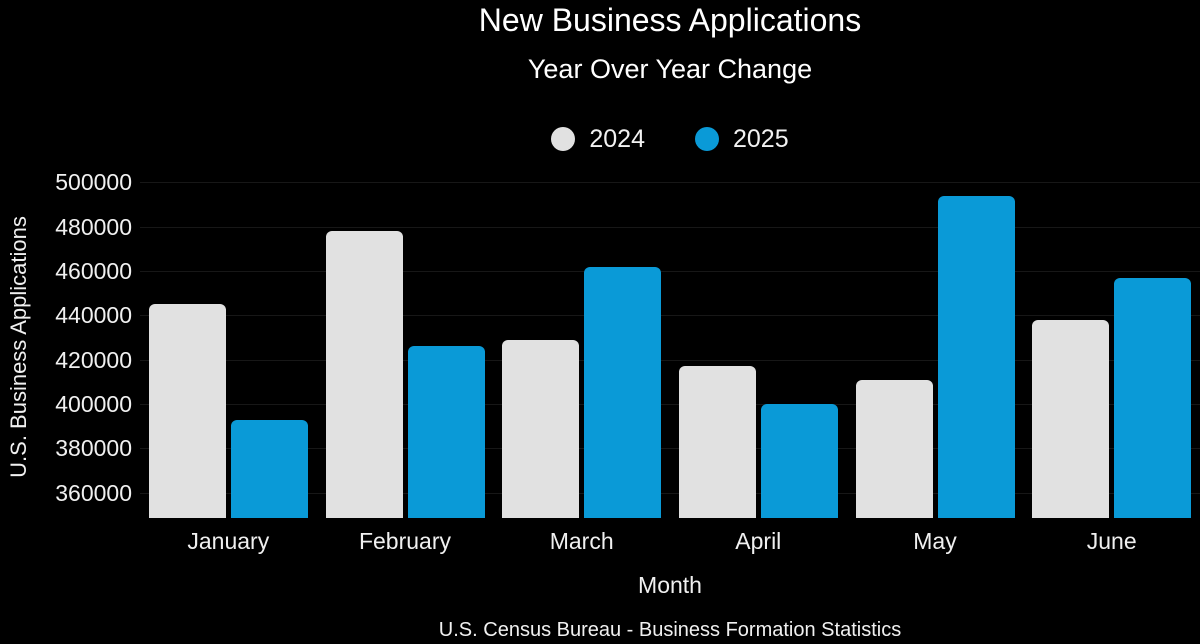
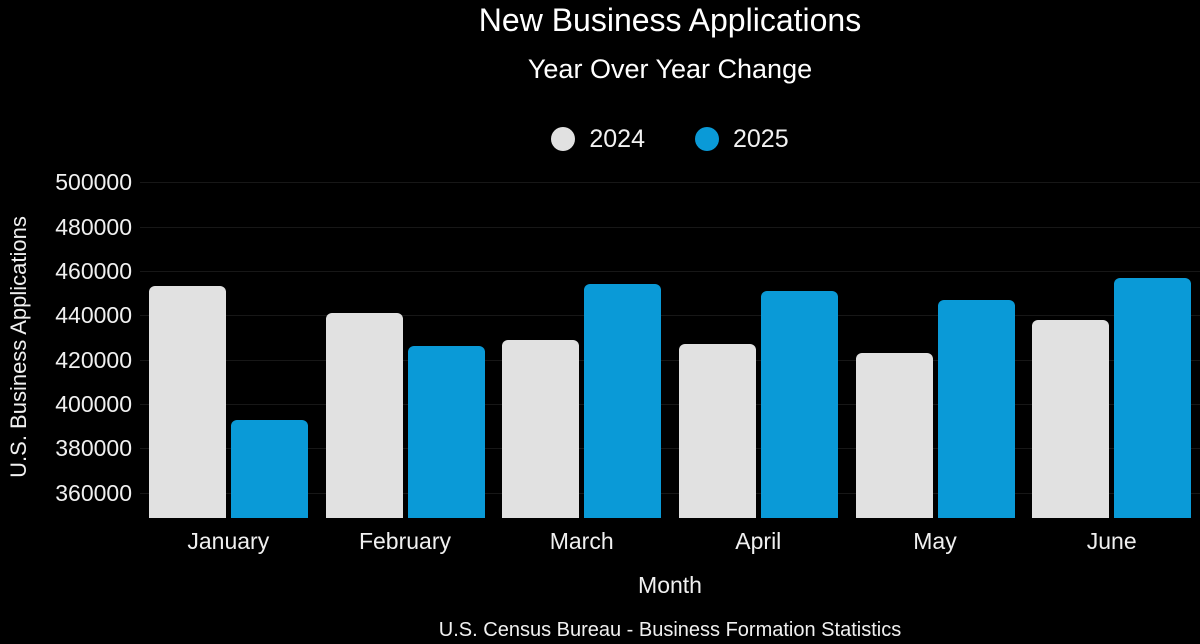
2024/January: 445000 -> 453000
2024/February: 478000 -> 441000
2025/March: 462000 -> 454000
2024/April: 417000 -> 427000
2025/April: 400000 -> 451000
2024/May: 411000 -> 423000
2025/May: 494000 -> 447000
